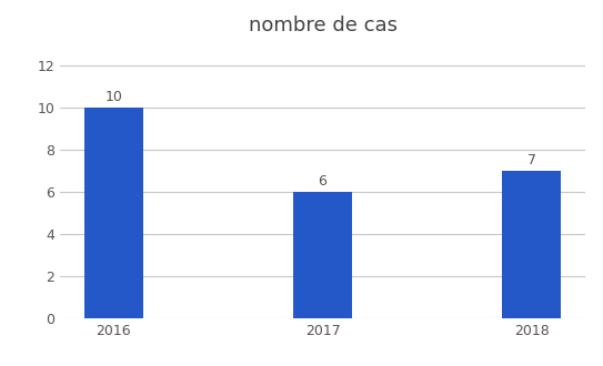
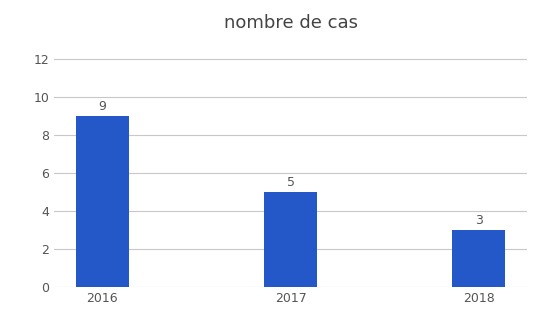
2016: 10 -> 9
2017: 6 -> 5
2018: 7 -> 3
